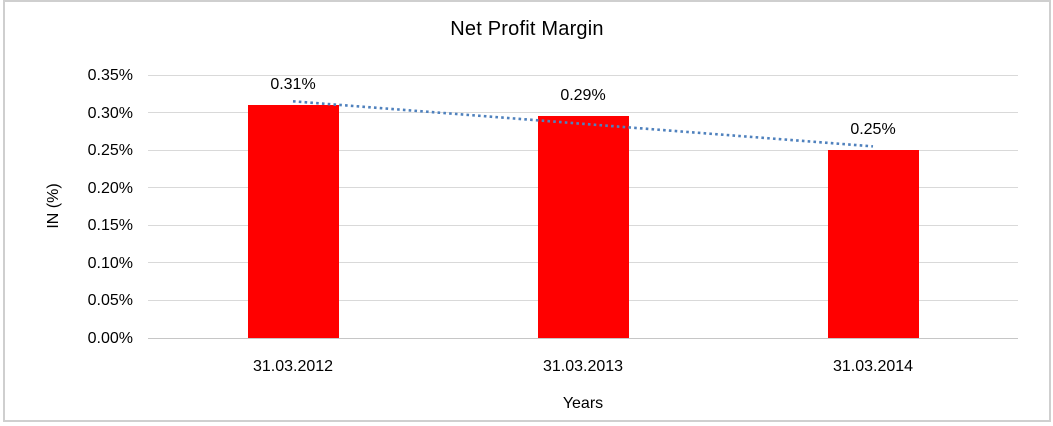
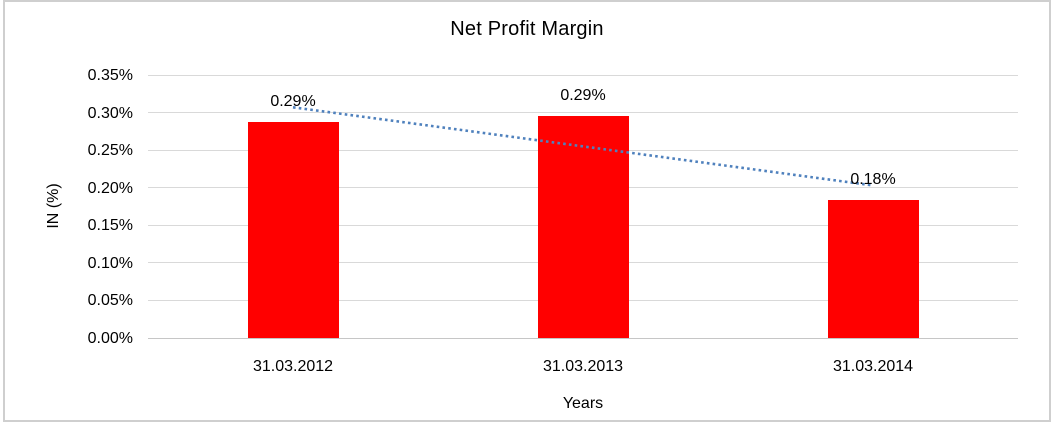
31.03.2012: 0.31% -> 0.29%
31.03.2014: 0.25% -> 0.18%
